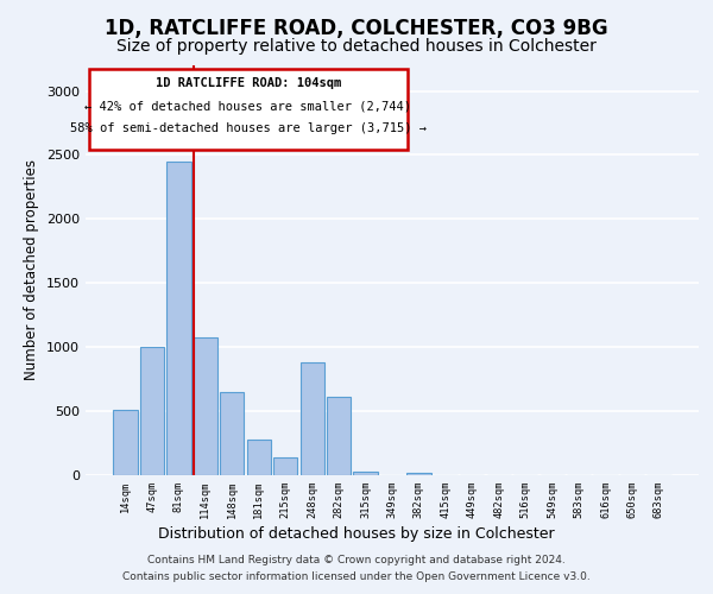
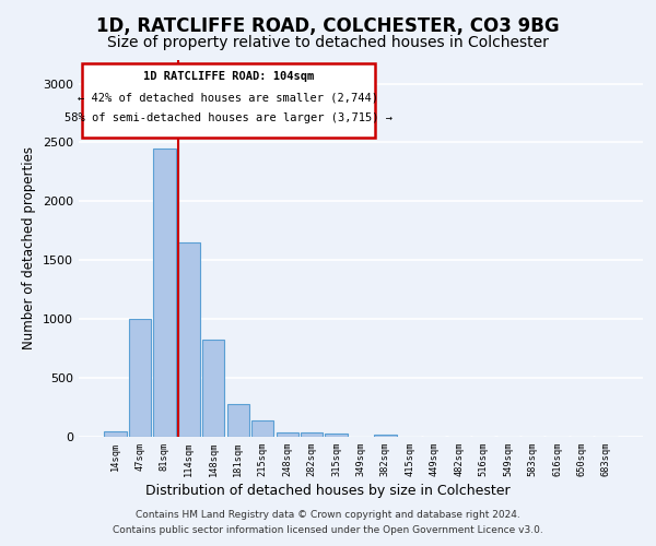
14sqm: 510 -> 50
114sqm: 1080 -> 1650
148sqm: 650 -> 830
248sqm: 880 -> 40
282sqm: 610 -> 40
